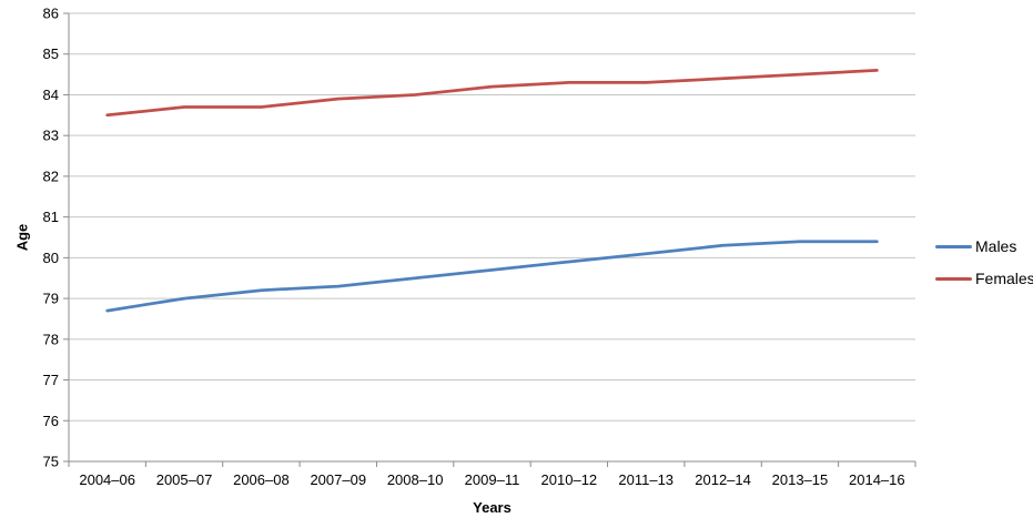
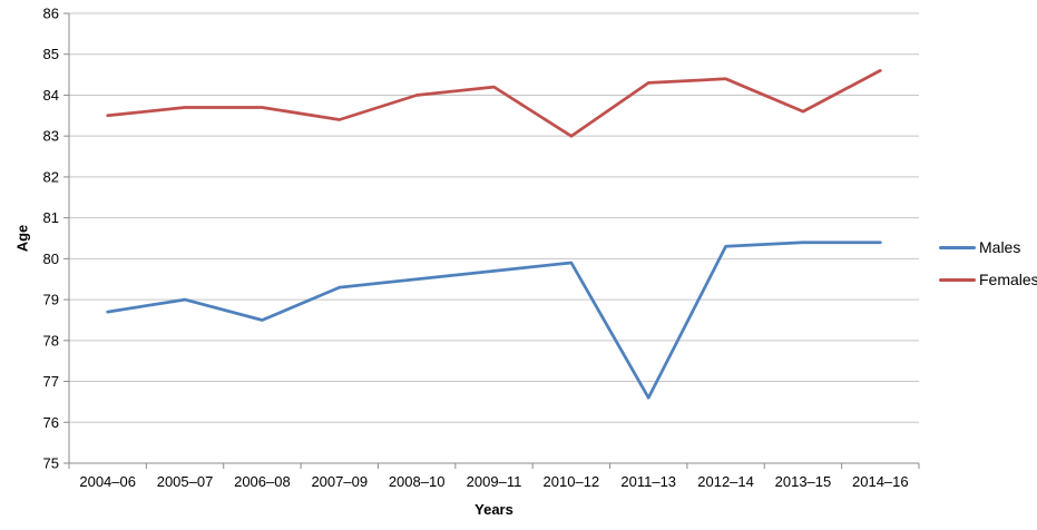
Males/2006–08: 79.2 -> 78.5
Females/2007–09: 83.9 -> 83.4
Females/2010–12: 84.3 -> 83.0
Males/2011–13: 80.1 -> 76.6
Females/2013–15: 84.5 -> 83.6
